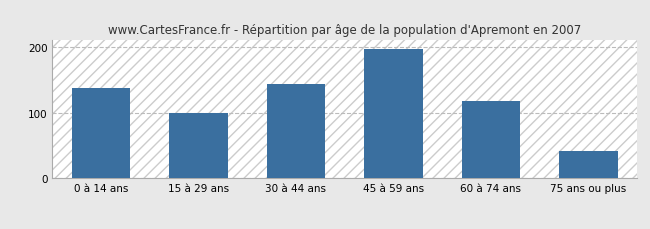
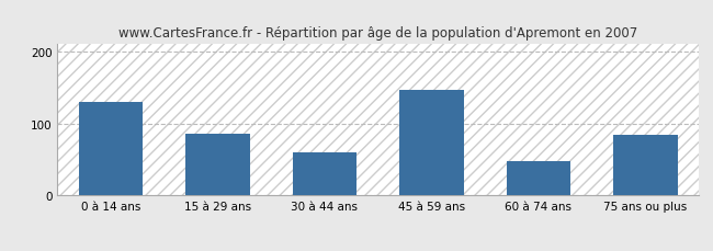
0 à 14 ans: 138 -> 130
15 à 29 ans: 99 -> 86
30 à 44 ans: 143 -> 60
45 à 59 ans: 197 -> 146
60 à 74 ans: 118 -> 48
75 ans ou plus: 42 -> 84
